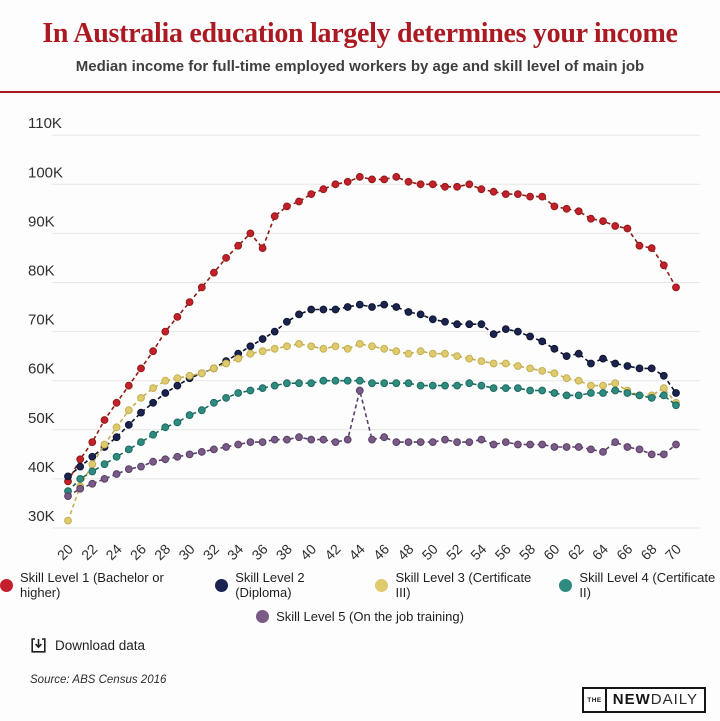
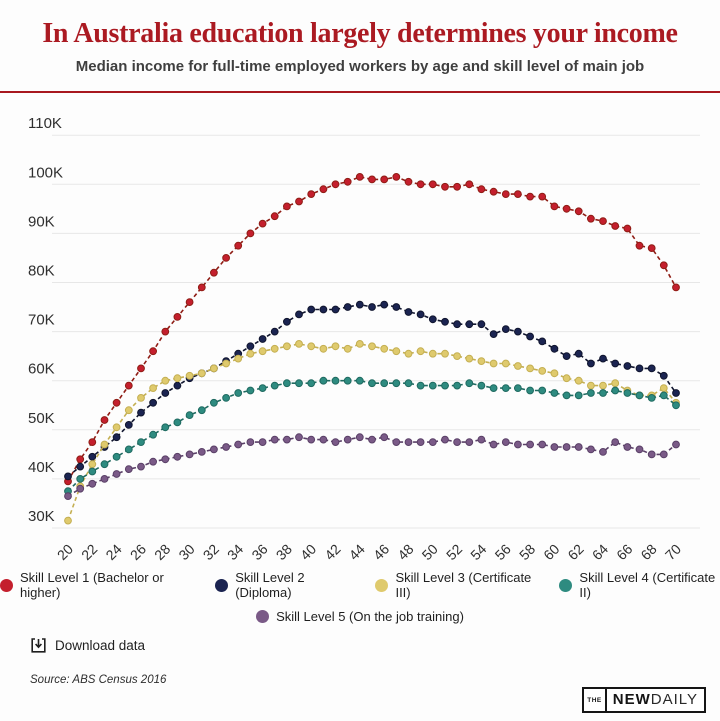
Skill Level 1 (Bachelor or higher)/36: 87K -> 92K
Skill Level 5 (On the job training)/44: 58K -> 48K
